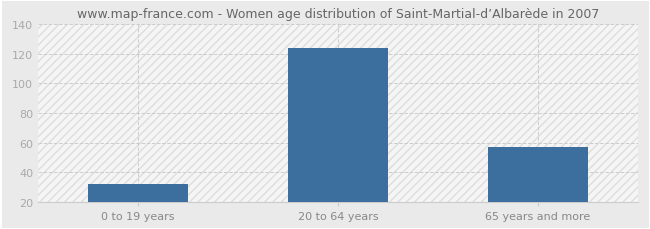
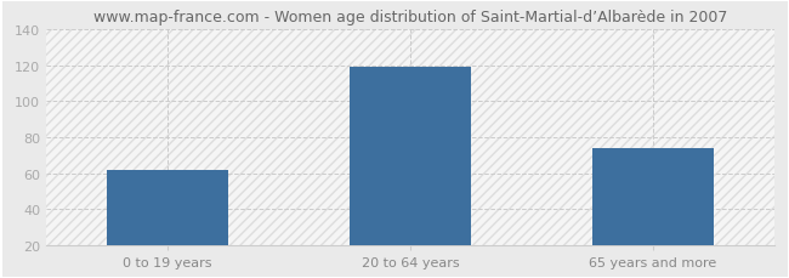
0 to 19 years: 32 -> 62
20 to 64 years: 124 -> 119
65 years and more: 57 -> 74
